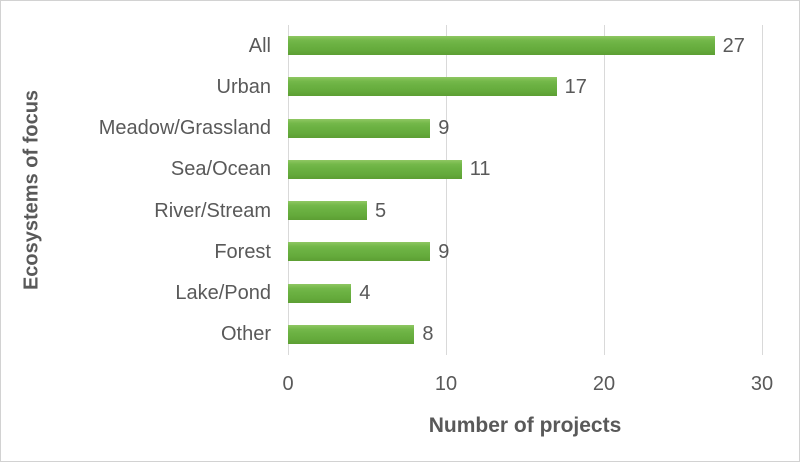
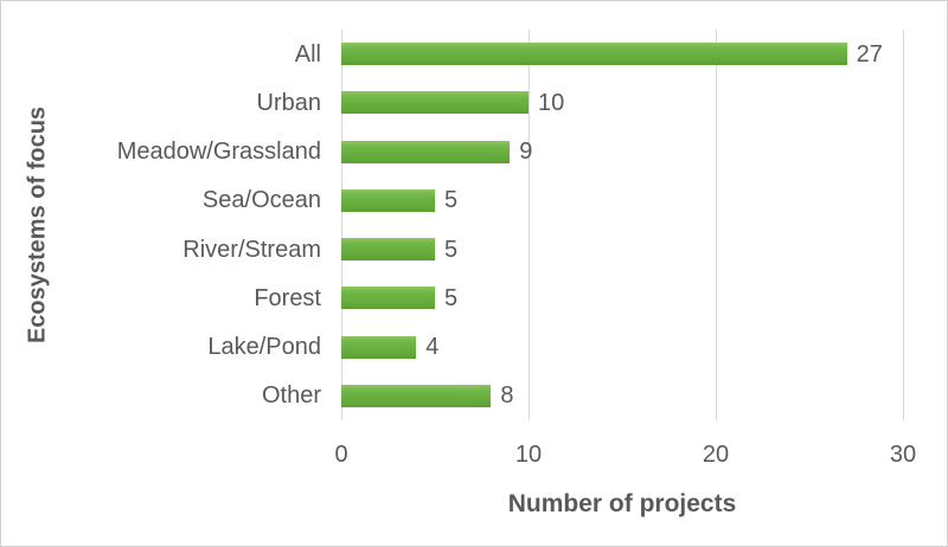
Urban: 17 -> 10
Sea/Ocean: 11 -> 5
Forest: 9 -> 5
